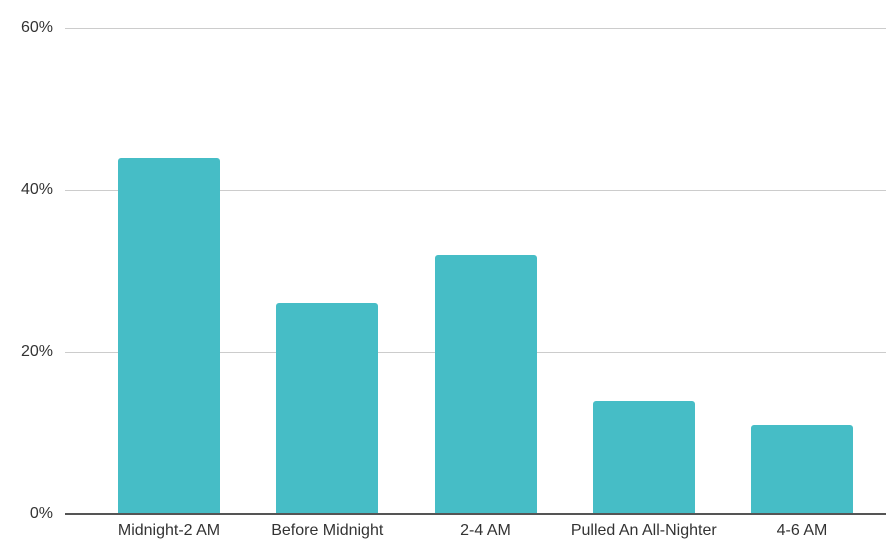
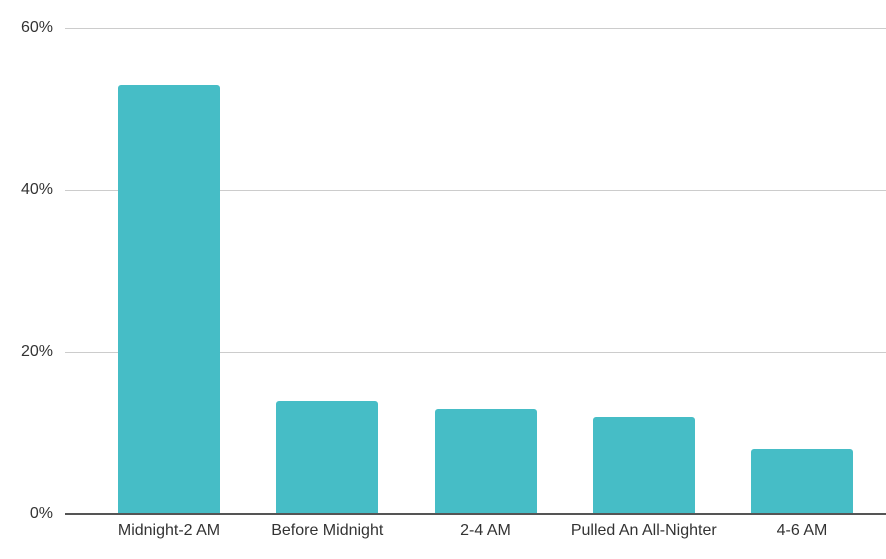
Midnight-2 AM: 44% -> 53%
Before Midnight: 26% -> 14%
2-4 AM: 32% -> 13%
Pulled An All-Nighter: 14% -> 12%
4-6 AM: 11% -> 8%
